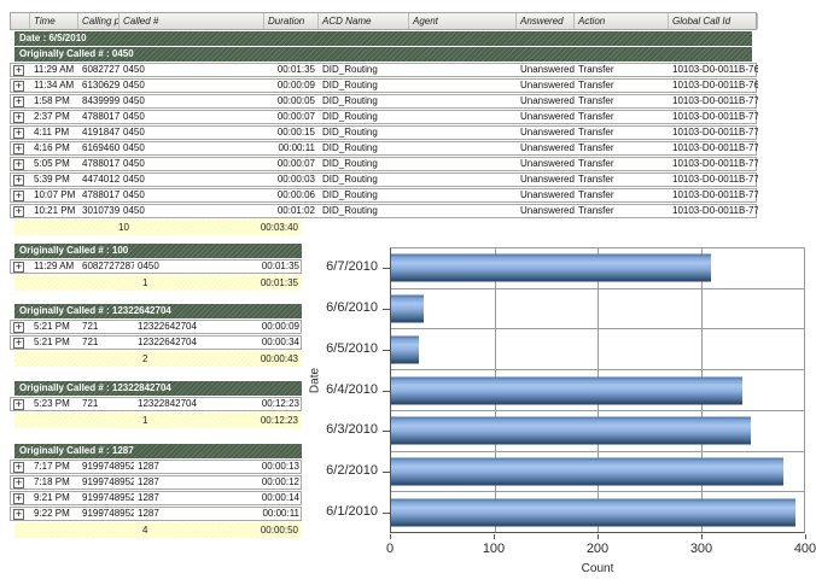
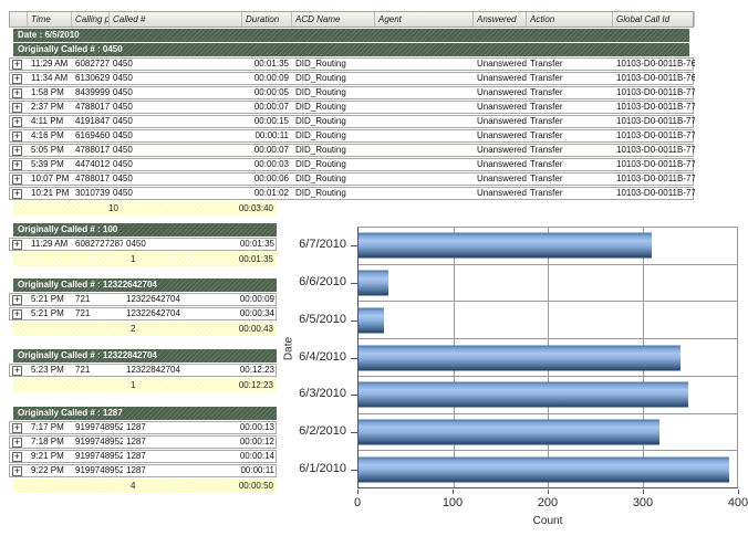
6/2/2010: 380 -> 320
